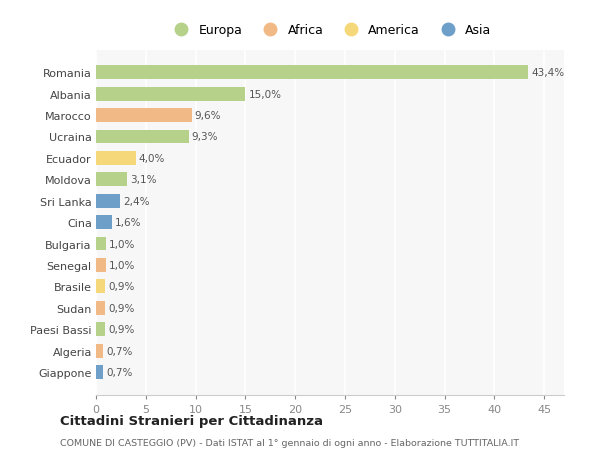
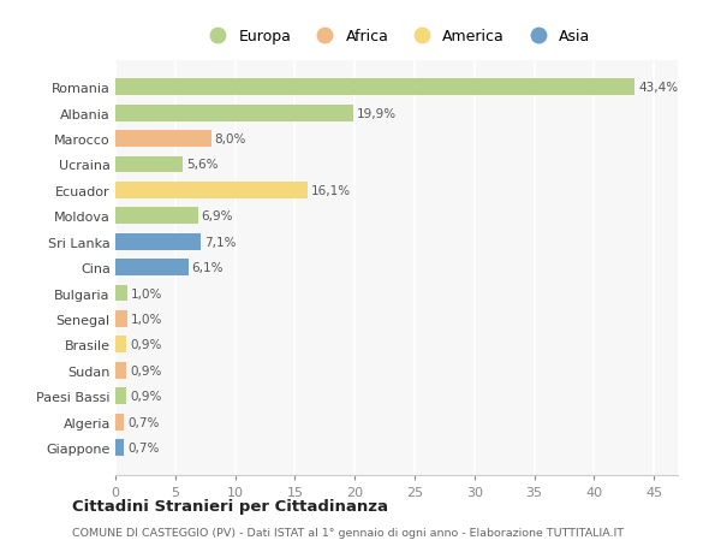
Albania: 15,0% -> 19,9%
Marocco: 9,6% -> 8,0%
Ucraina: 9,3% -> 5,6%
Ecuador: 4,0% -> 16,1%
Moldova: 3,1% -> 6,9%
Sri Lanka: 2,4% -> 7,1%
Cina: 1,6% -> 6,1%
